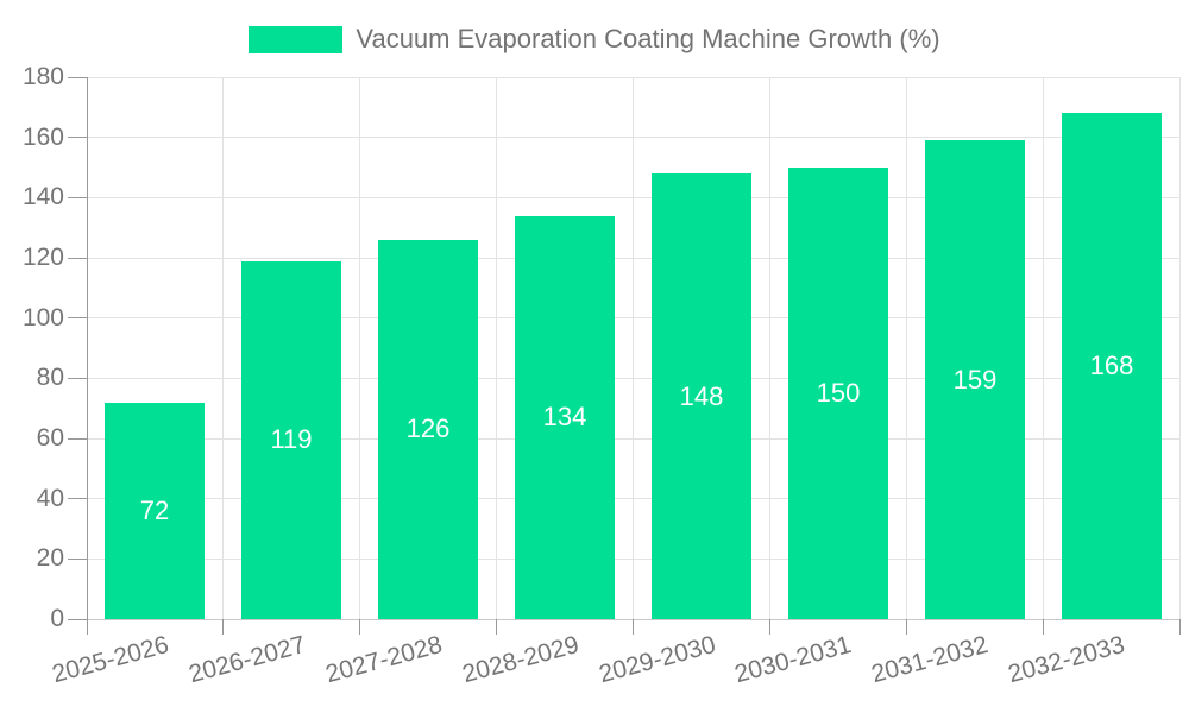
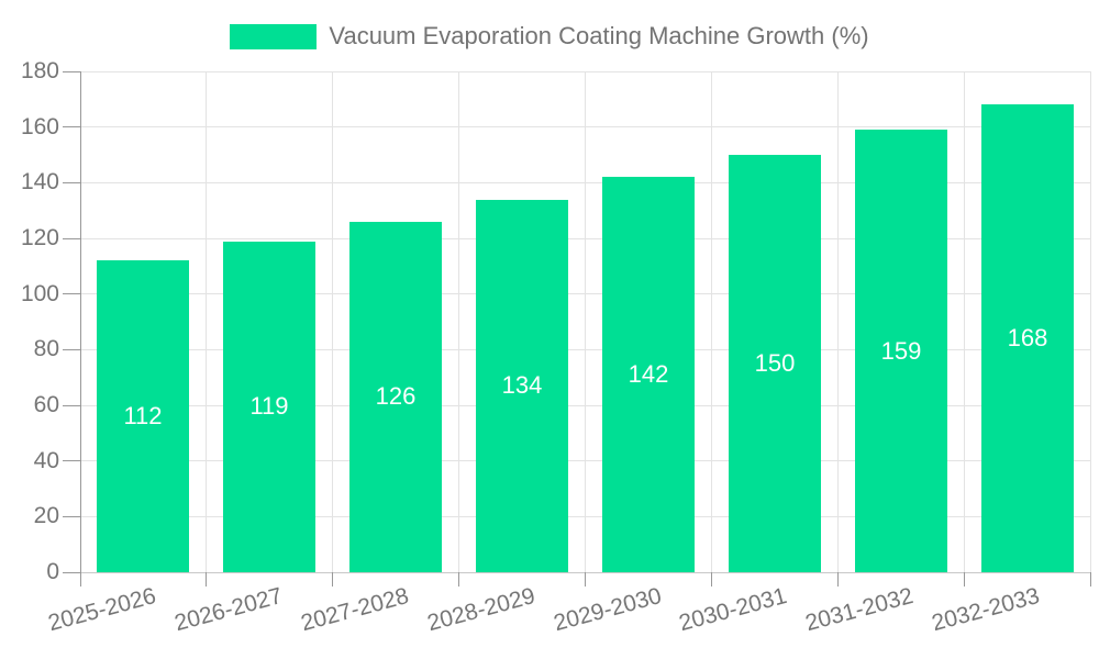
2025-2026: 72 -> 112
2029-2030: 148 -> 142
